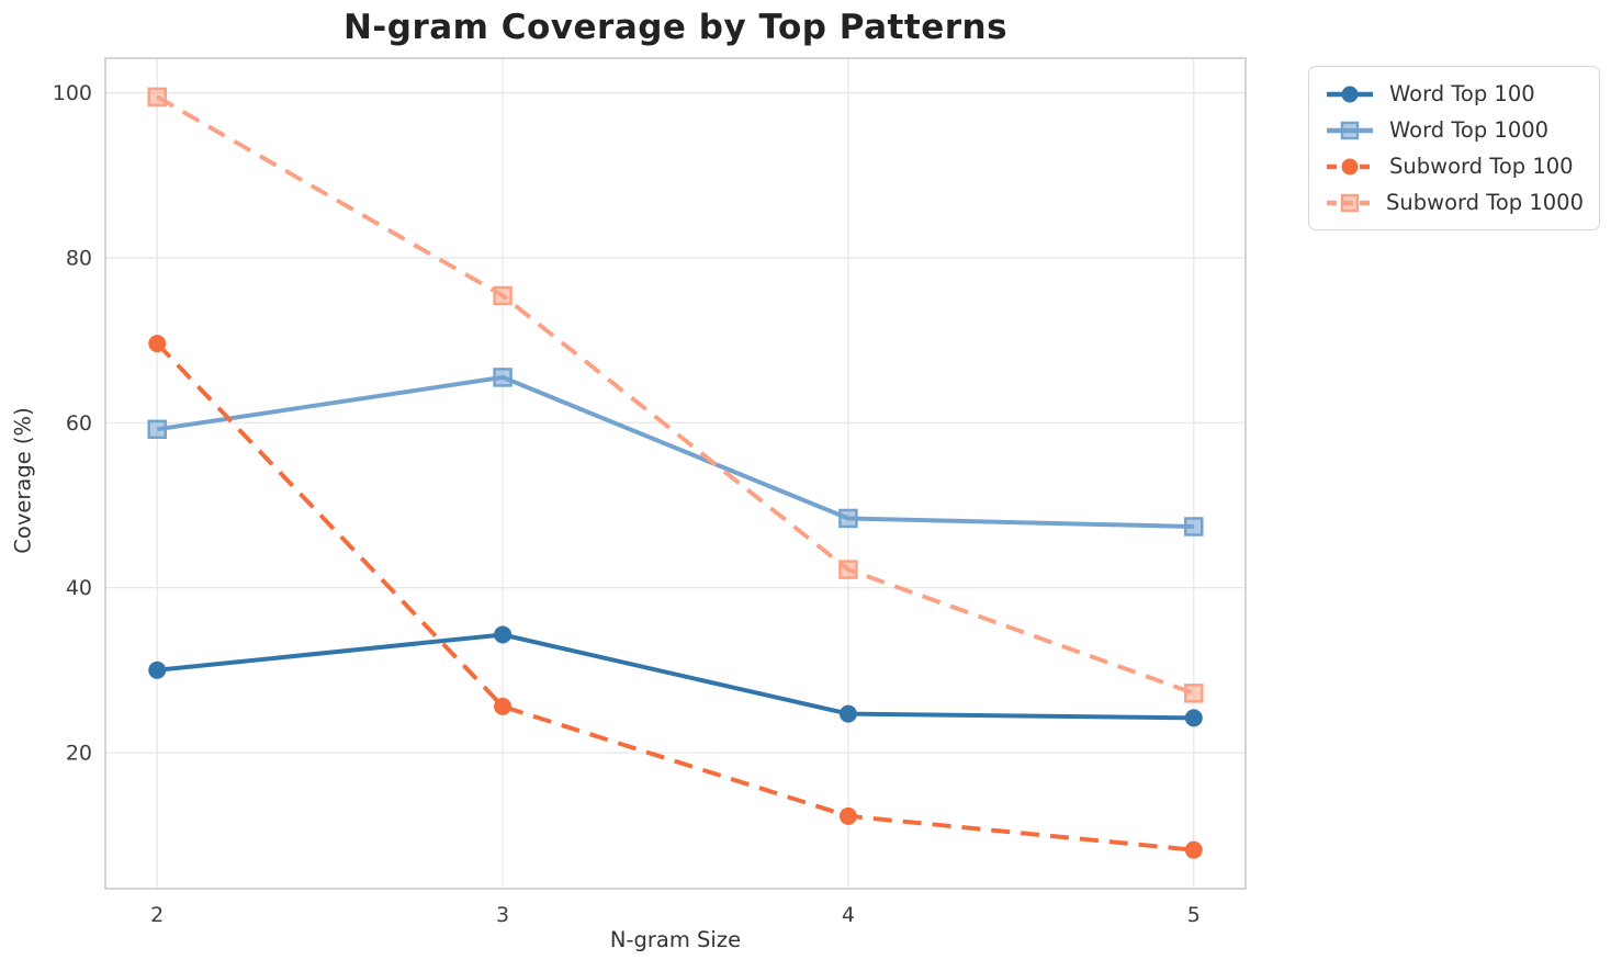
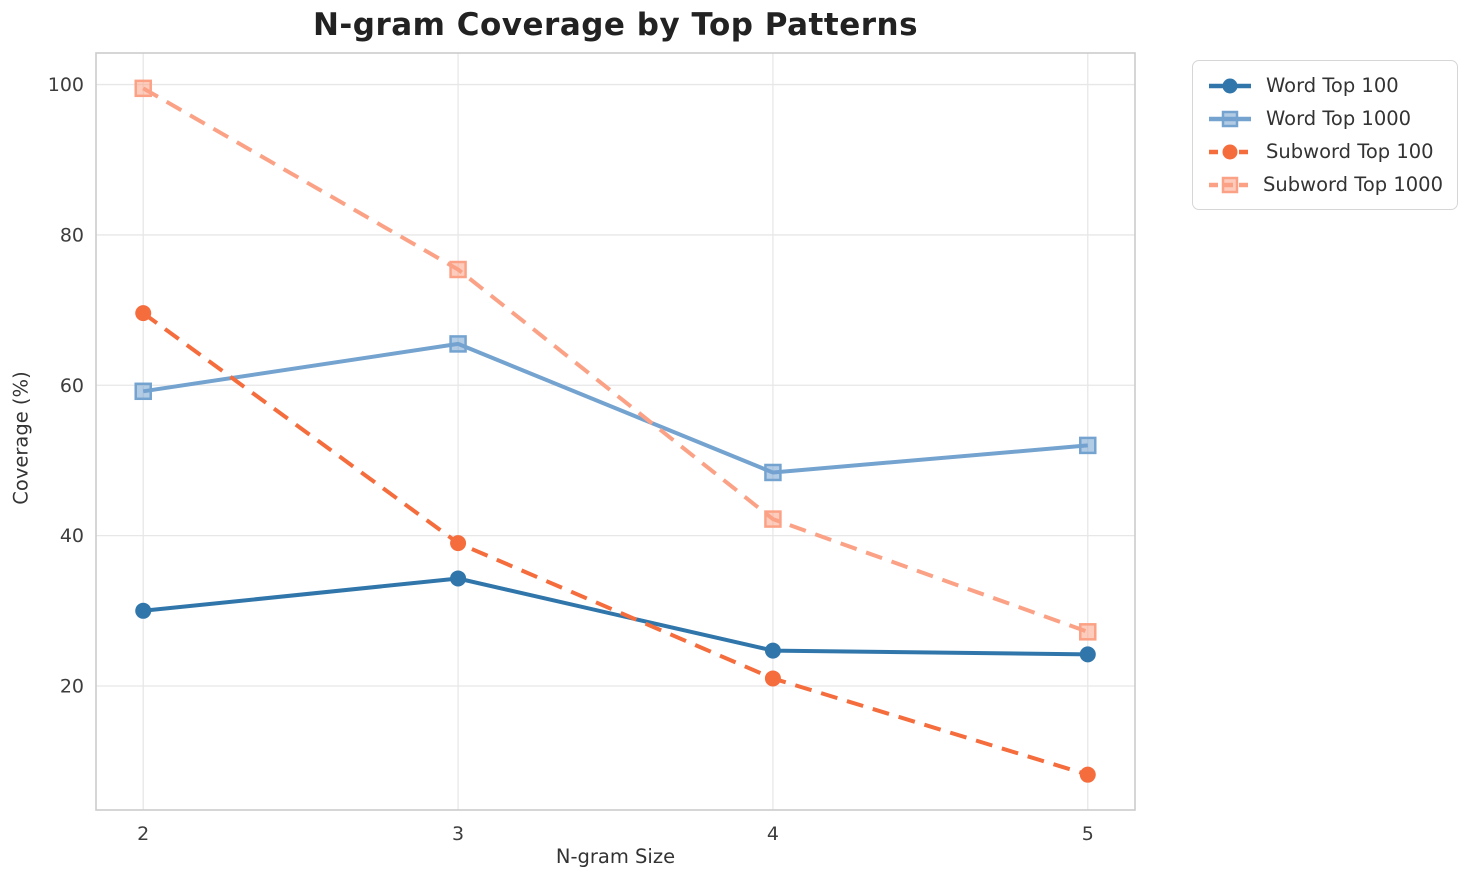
Subword Top 100/3: 26 -> 39
Subword Top 100/4: 12 -> 21
Word Top 1000/5: 47 -> 52
